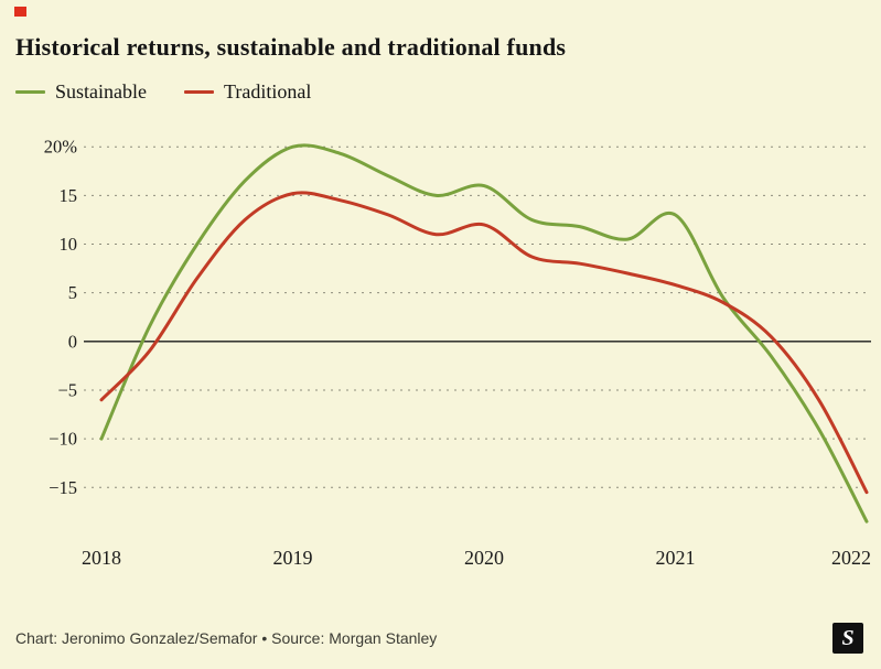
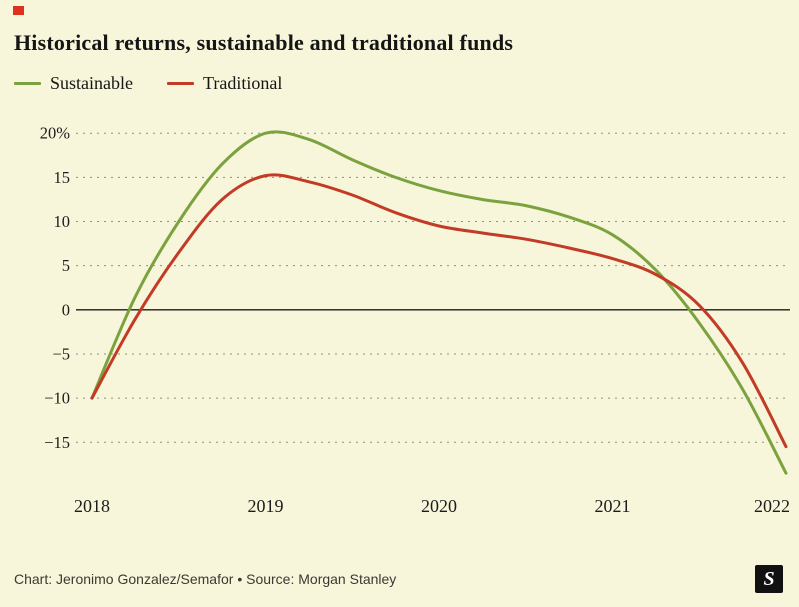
Traditional/2018: -6% -> -10%
Sustainable/2020: 16% -> 14%
Traditional/2020: 12% -> 10%
Sustainable/2021: 13% -> 8%
